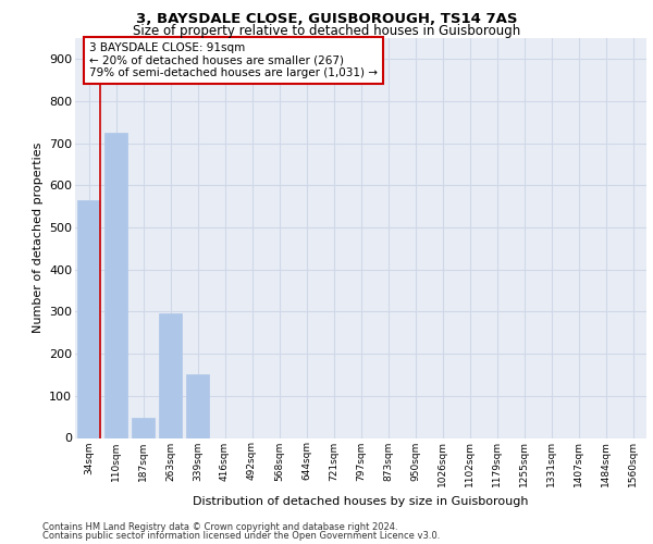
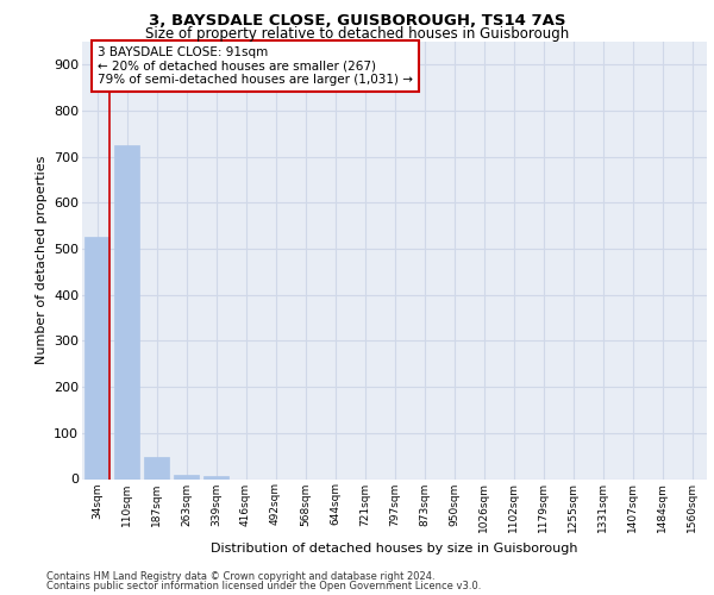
34sqm: 565 -> 527
263sqm: 295 -> 8
339sqm: 150 -> 6
